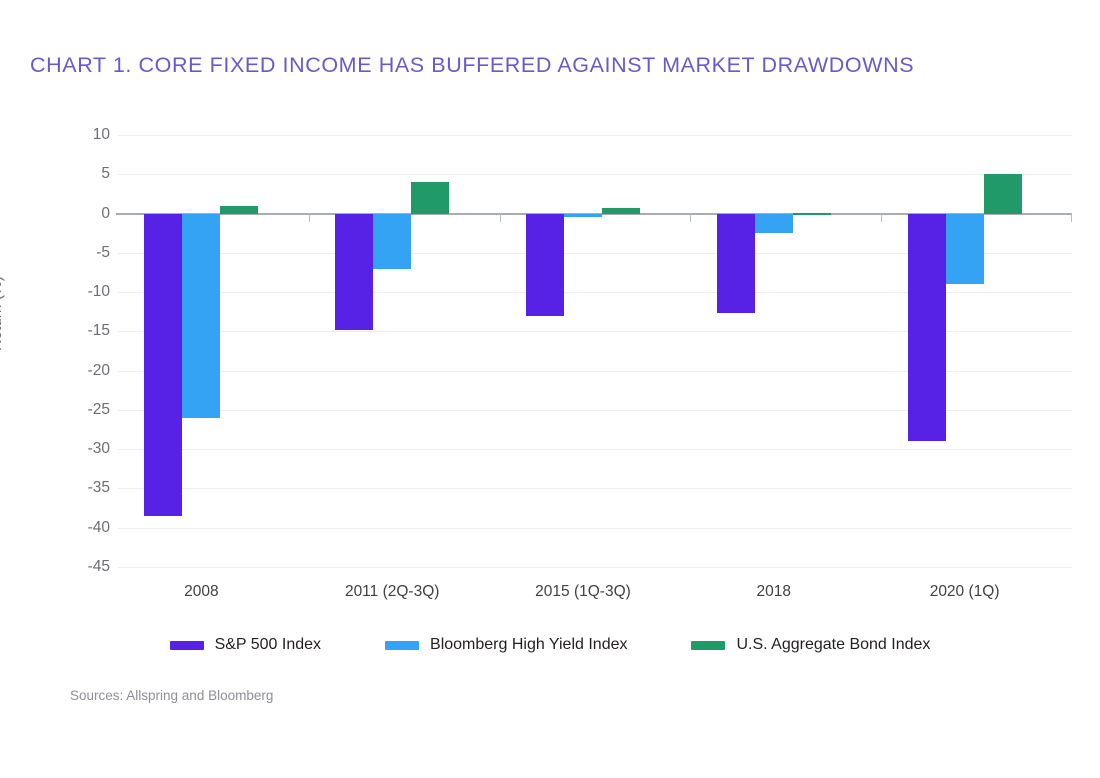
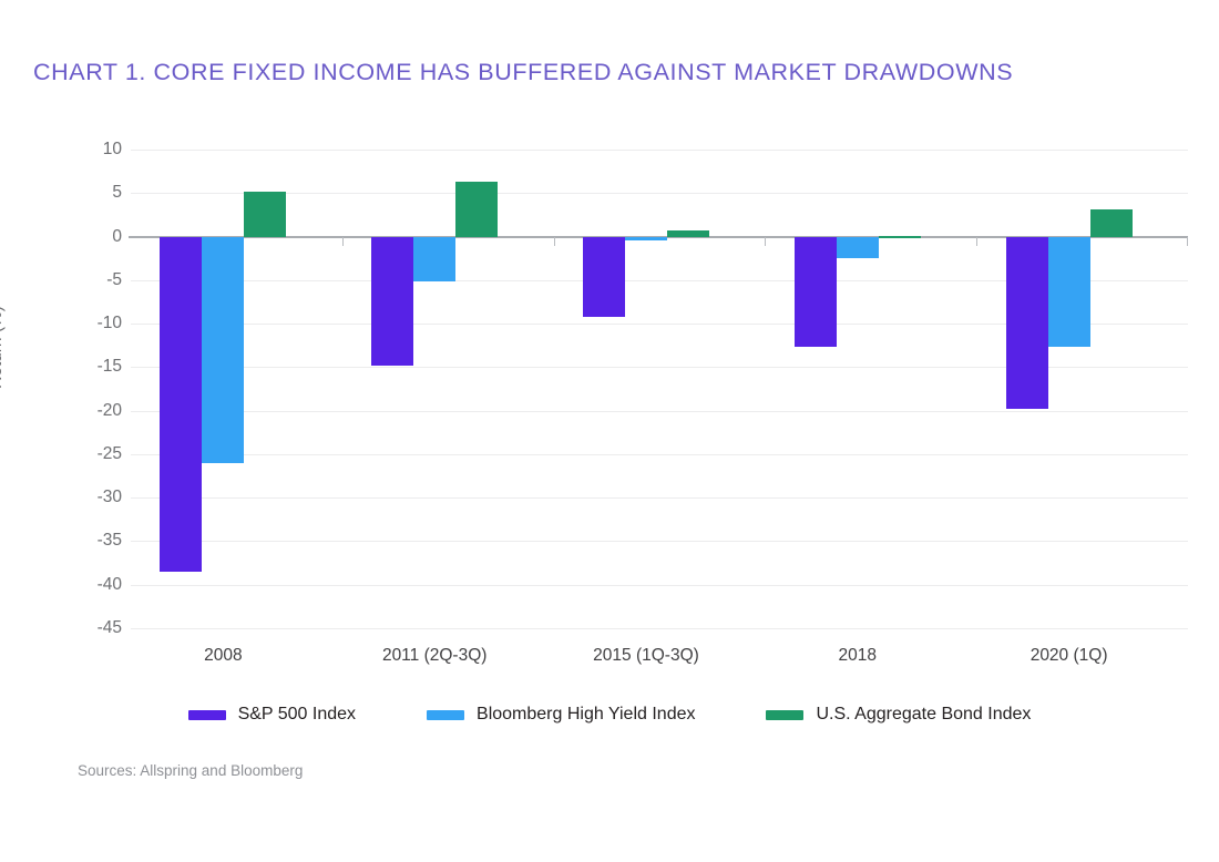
U.S. Aggregate Bond Index/2008: 1 -> 5
Bloomberg High Yield Index/2011 (2Q-3Q): -7 -> -5
U.S. Aggregate Bond Index/2011 (2Q-3Q): 4 -> 6
S&P 500 Index/2015 (1Q-3Q): -13 -> -9
S&P 500 Index/2020 (1Q): -29 -> -20
Bloomberg High Yield Index/2020 (1Q): -9 -> -13
U.S. Aggregate Bond Index/2020 (1Q): 5 -> 3
